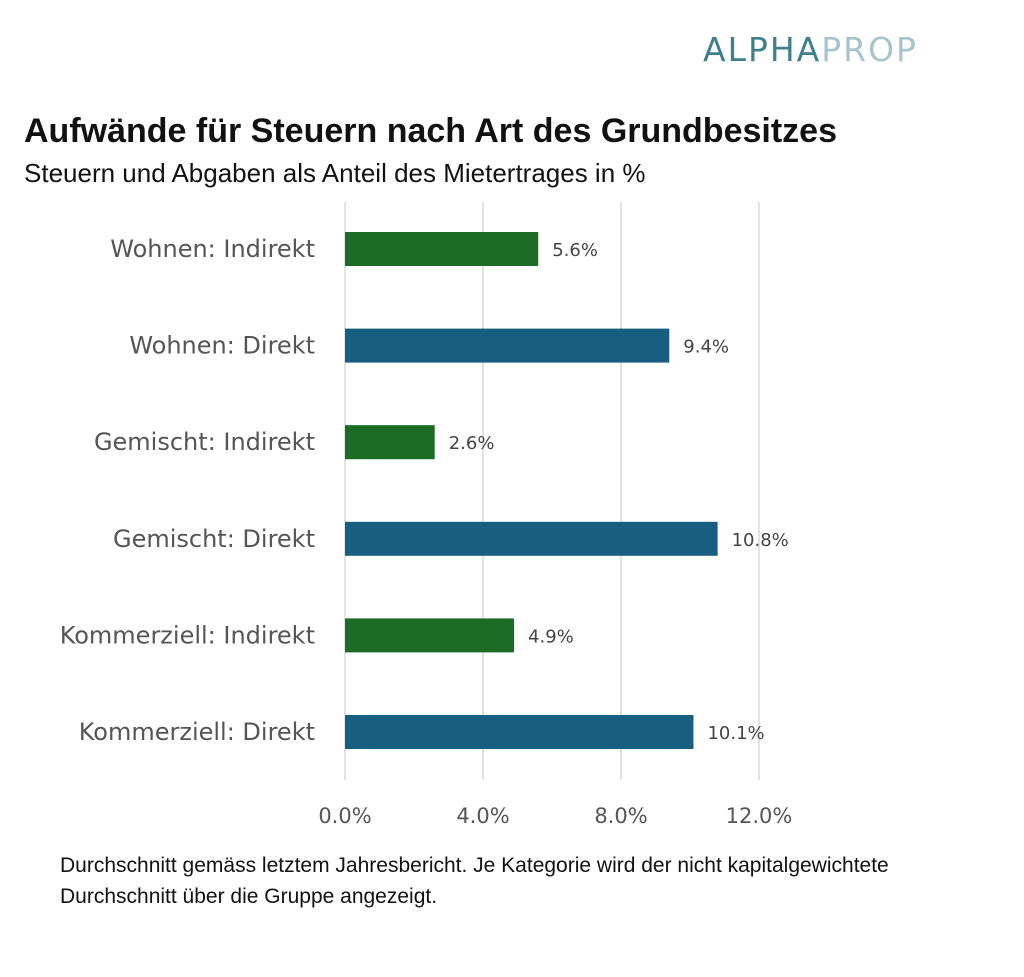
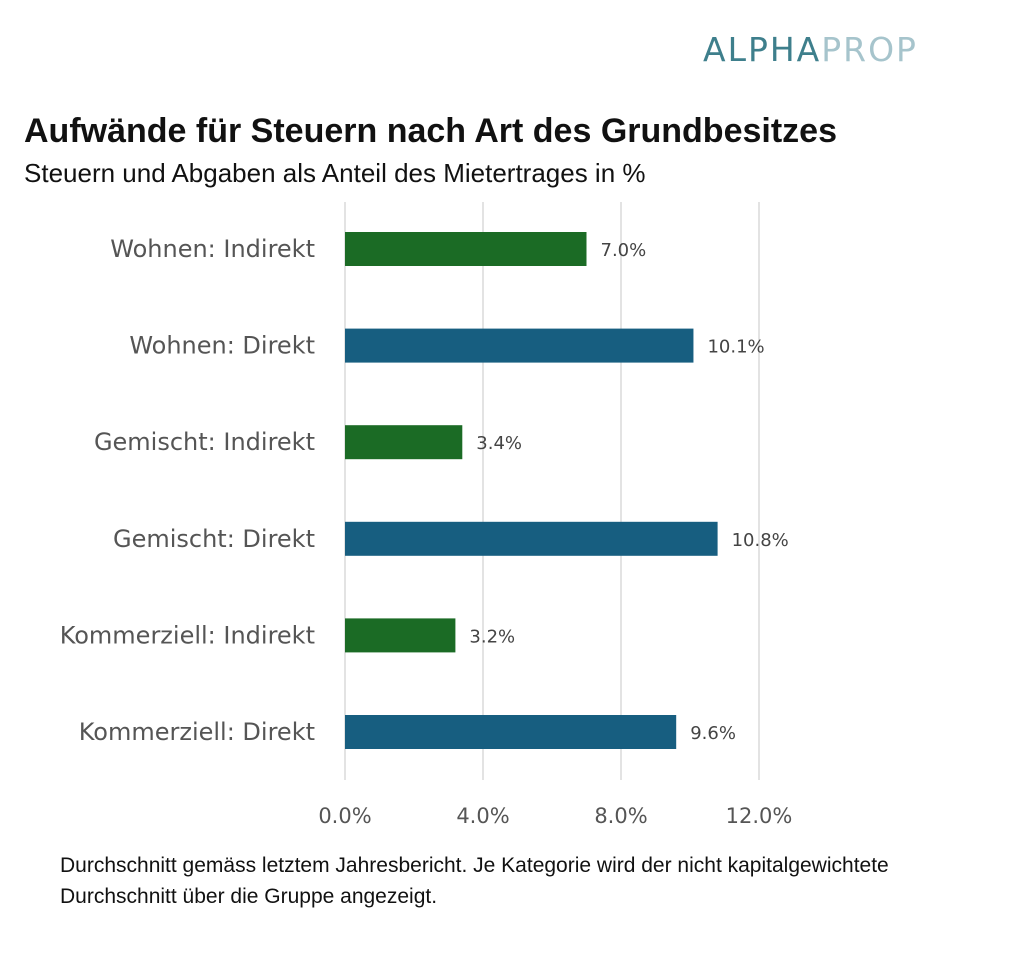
Wohnen: Indirekt: 5.6% -> 7.0%
Wohnen: Direkt: 9.4% -> 10.1%
Gemischt: Indirekt: 2.6% -> 3.4%
Kommerziell: Indirekt: 4.9% -> 3.2%
Kommerziell: Direkt: 10.1% -> 9.6%
